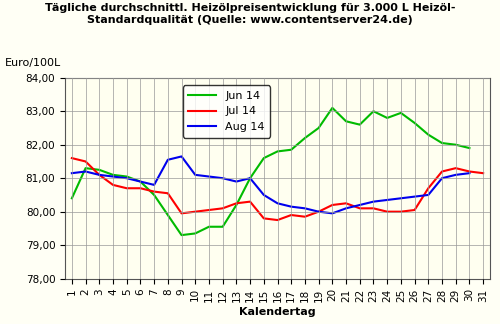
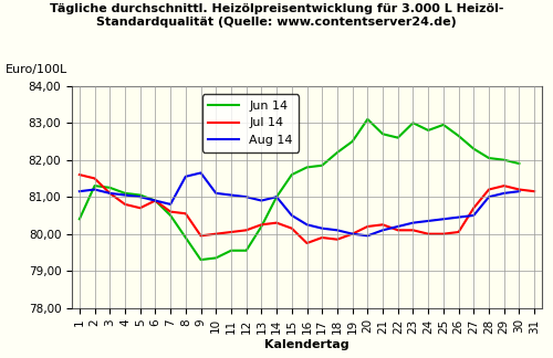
Jul 14/6: 80,70 -> 80,90
Jul 14/15: 79,80 -> 80,15
